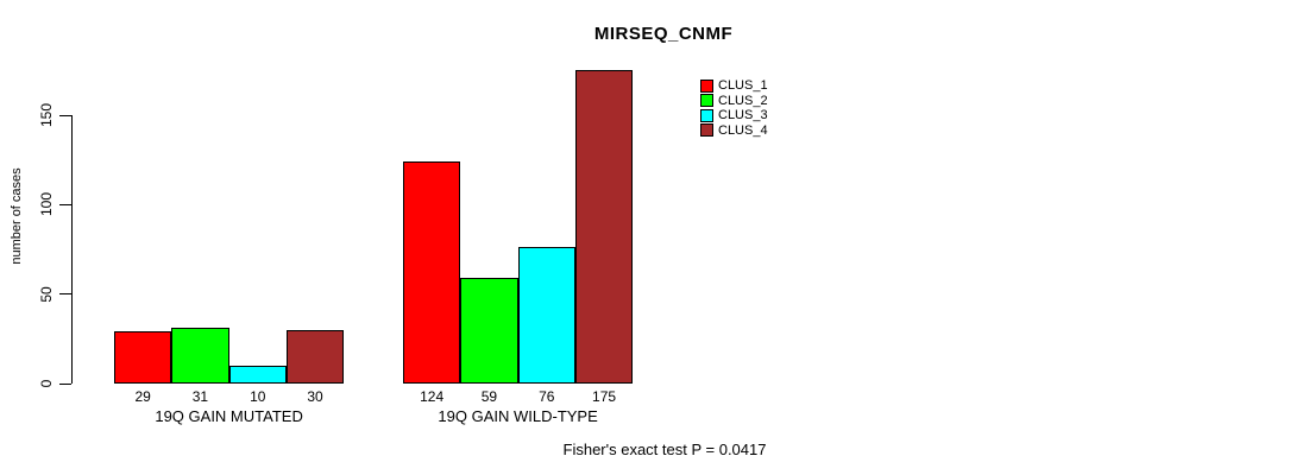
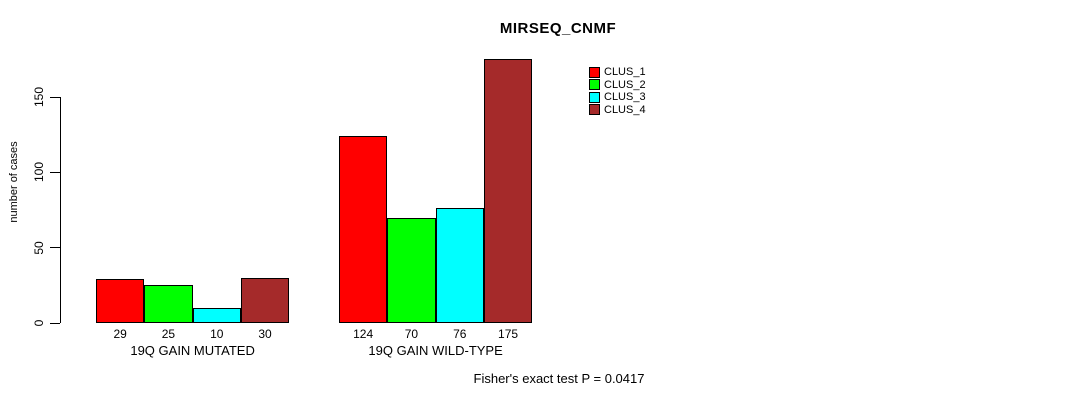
CLUS_2/19Q GAIN MUTATED: 31 -> 25
CLUS_2/19Q GAIN WILD-TYPE: 59 -> 70
